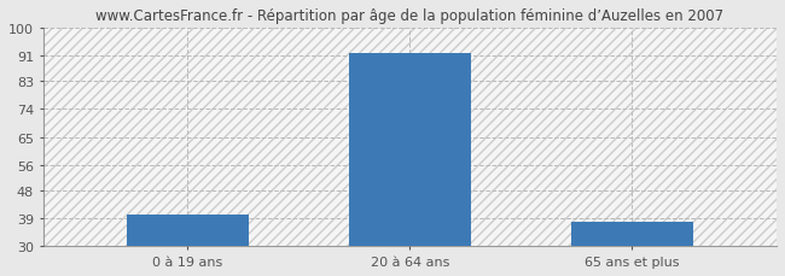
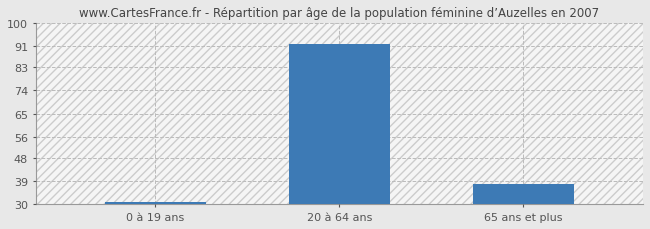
0 à 19 ans: 40 -> 31
